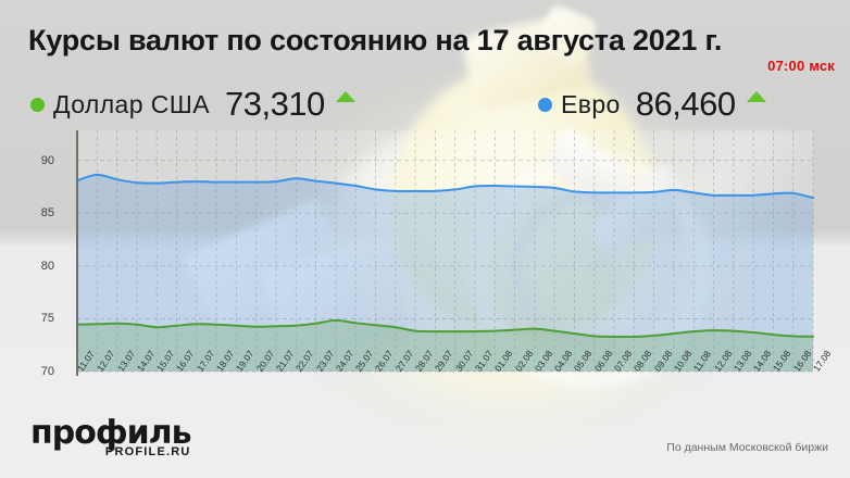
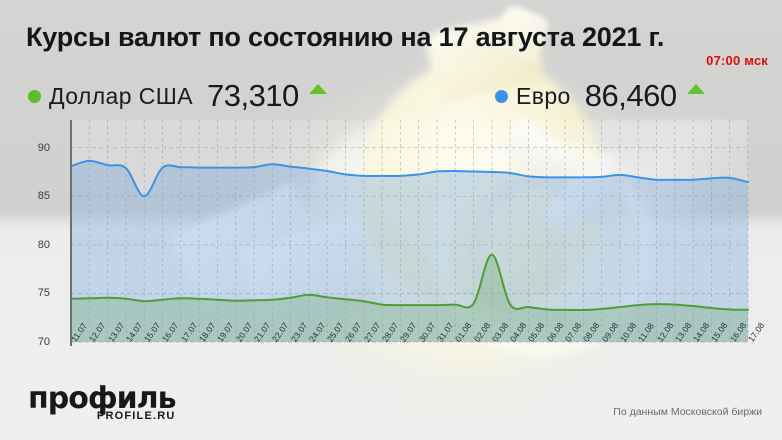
Евро/15.07: 88 -> 85
Доллар США/03.08: 74 -> 79
